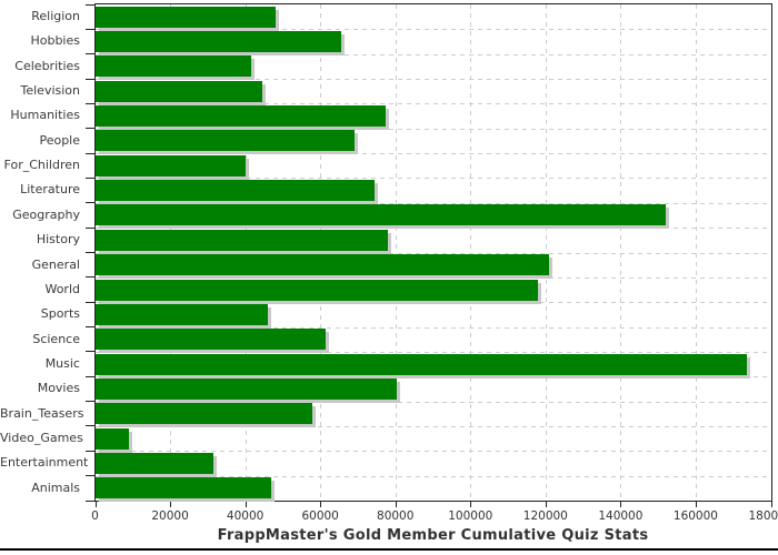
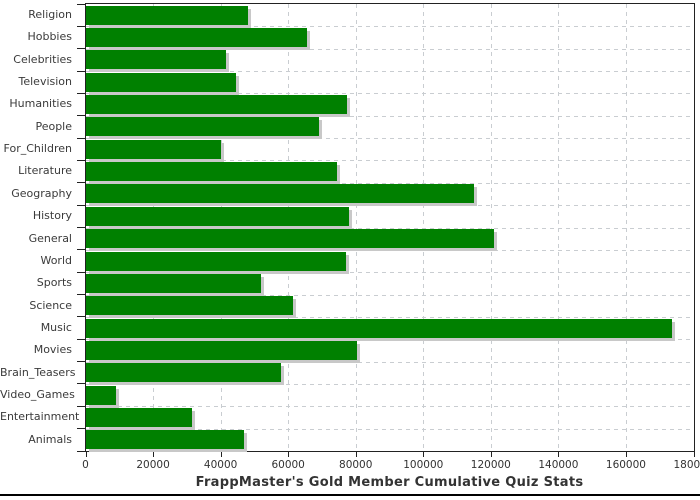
Geography: 152000 -> 115000
World: 118000 -> 77000
Sports: 46000 -> 52000
